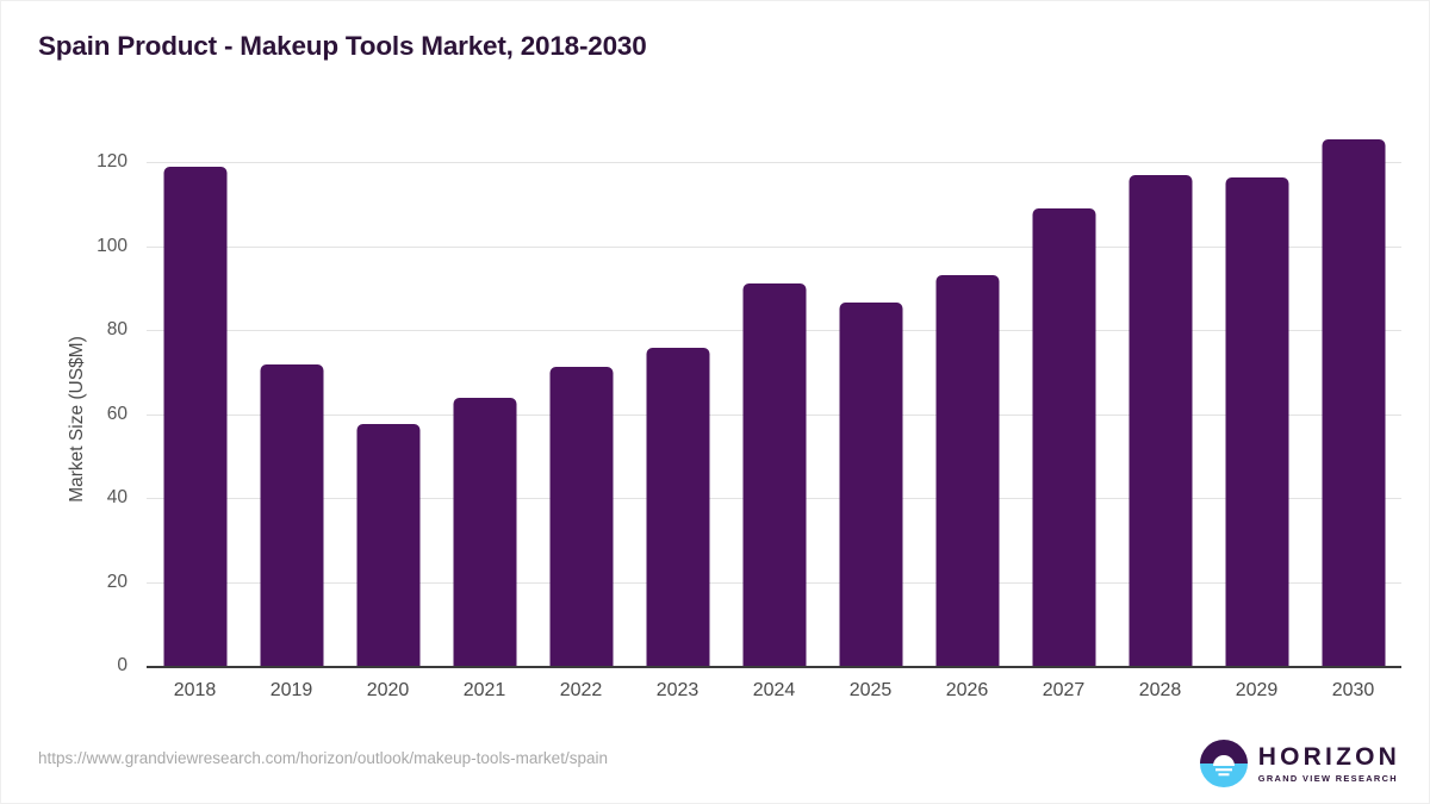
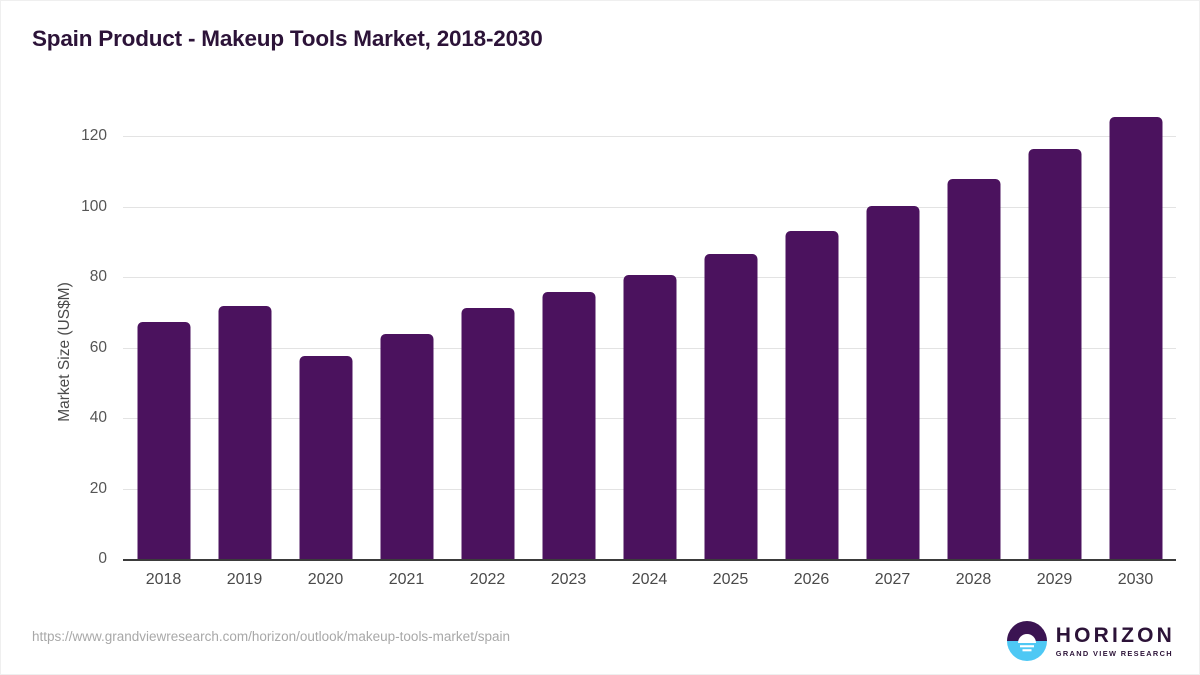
2018: 119 -> 67
2024: 91 -> 81
2027: 109 -> 100
2028: 117 -> 108
